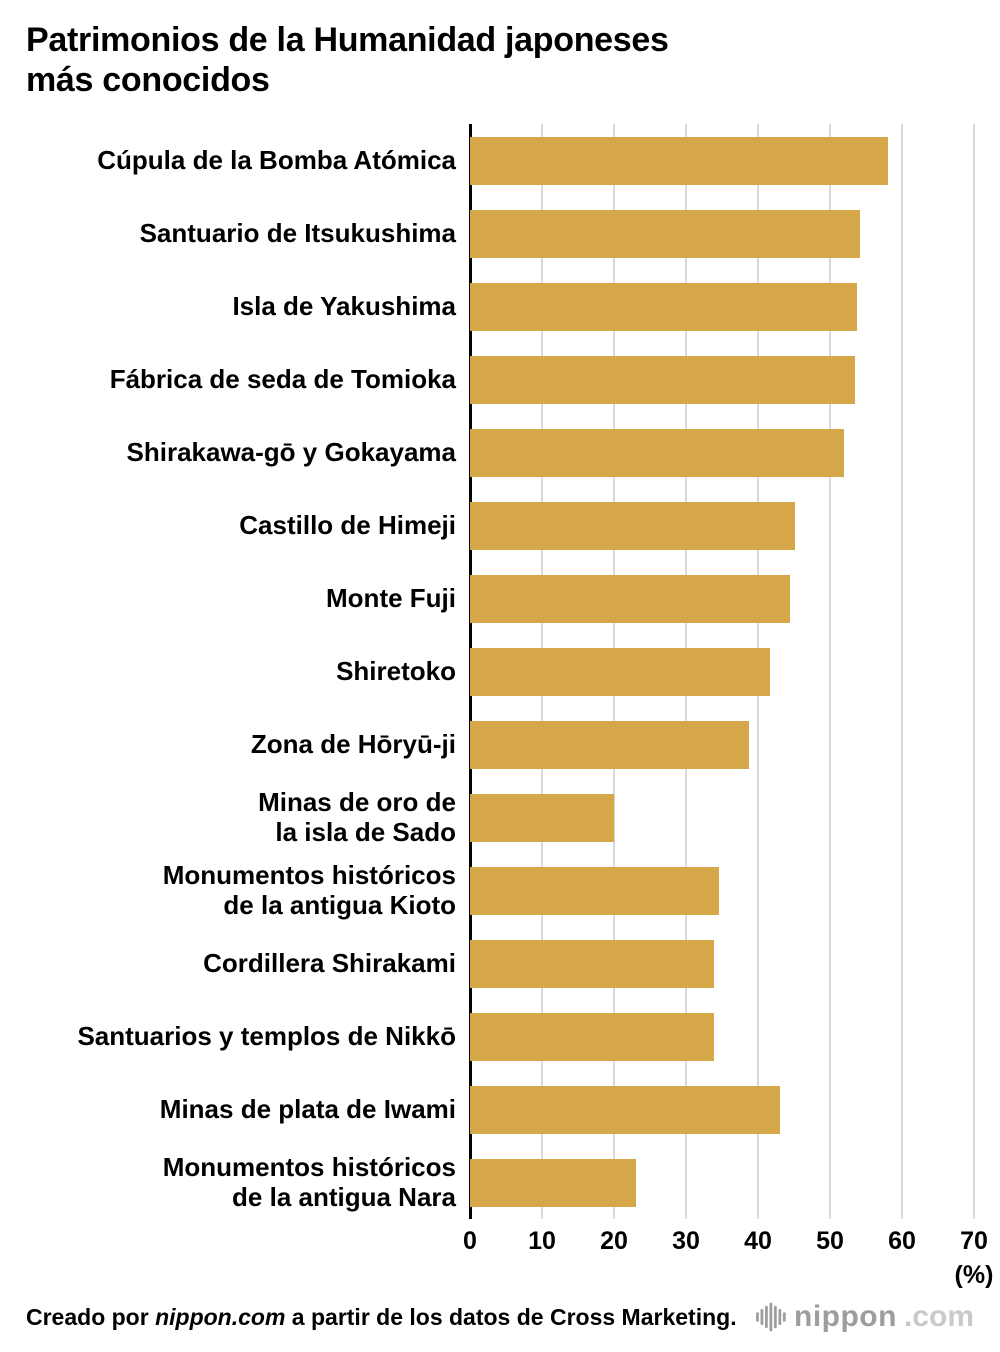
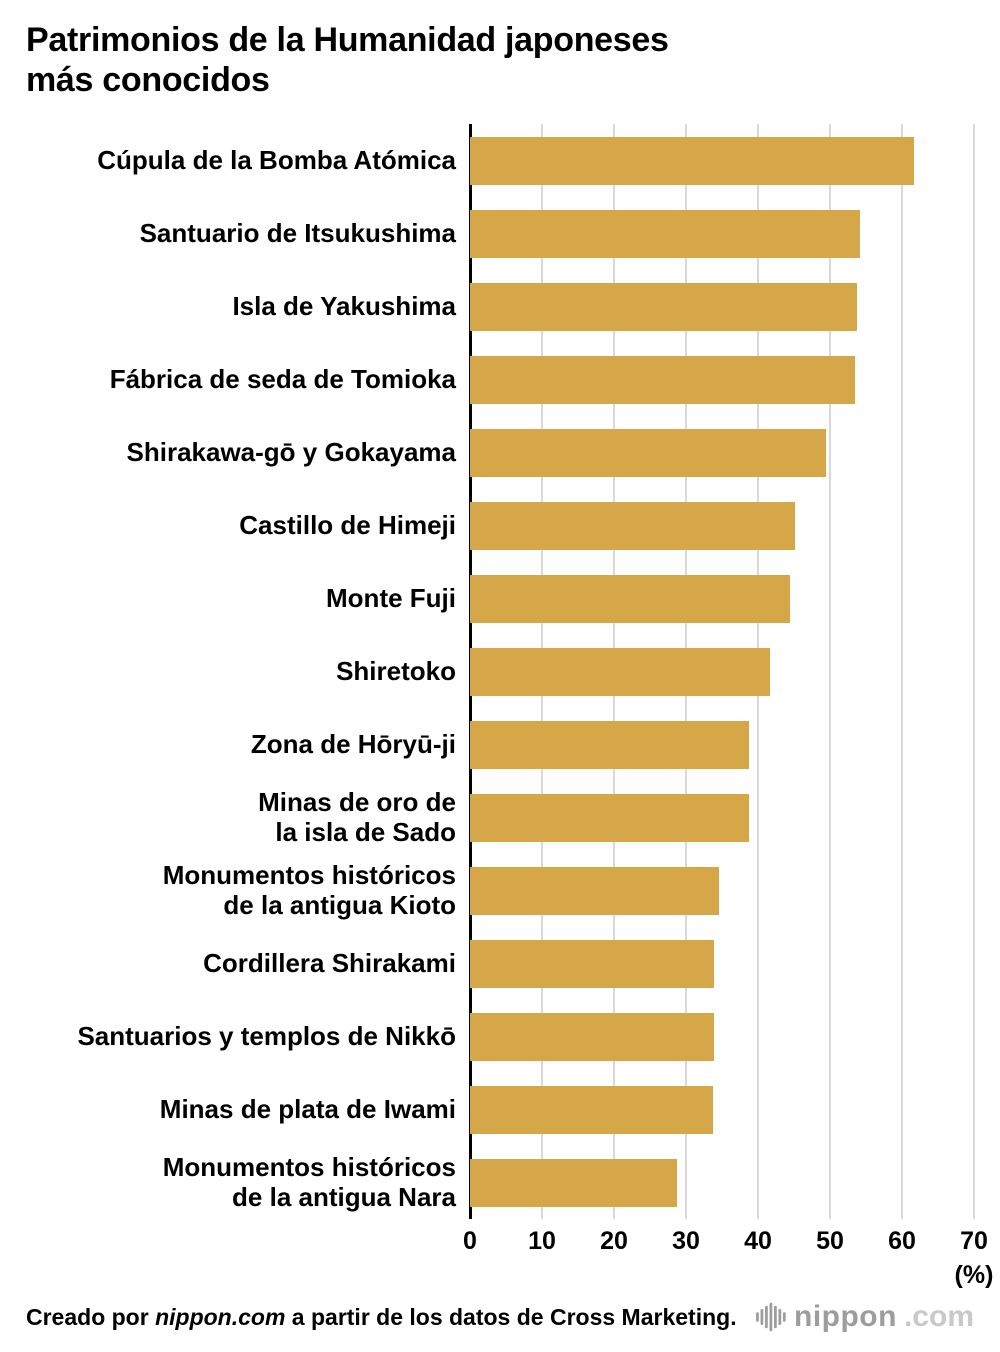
Cúpula de la Bomba Atómica: 58 -> 62
Shirakawa-gō y Gokayama: 52 -> 49
Minas de oro de la isla de Sado: 20 -> 39
Minas de plata de Iwami: 43 -> 34
Monumentos históricos de la antigua Nara: 23 -> 29
